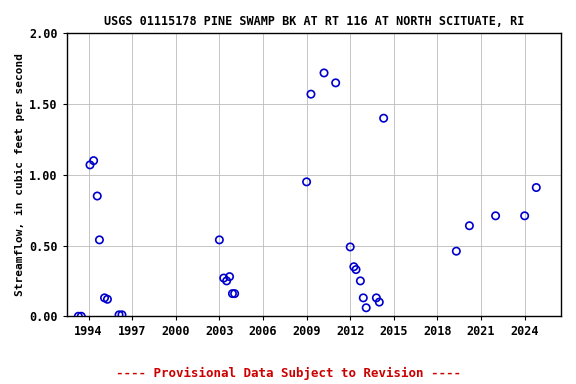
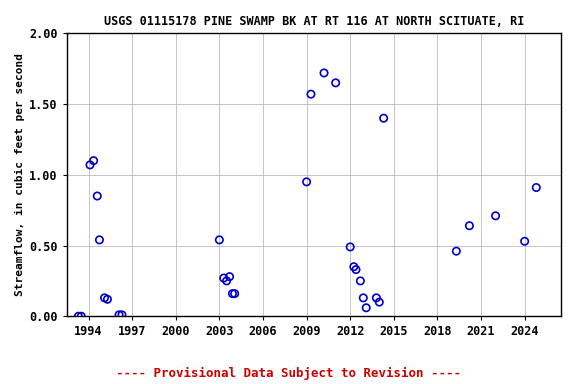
2024: 0.71 -> 0.53
